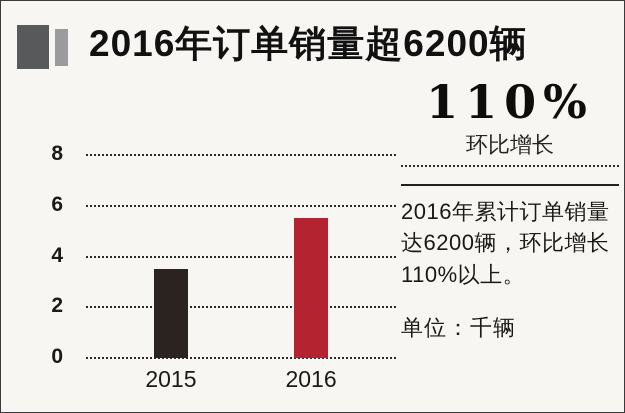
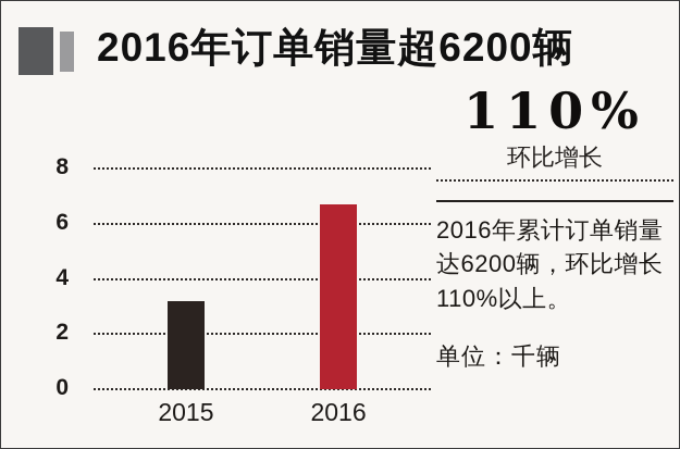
2015: 3.5 -> 3.2
2016: 5.5 -> 6.7
